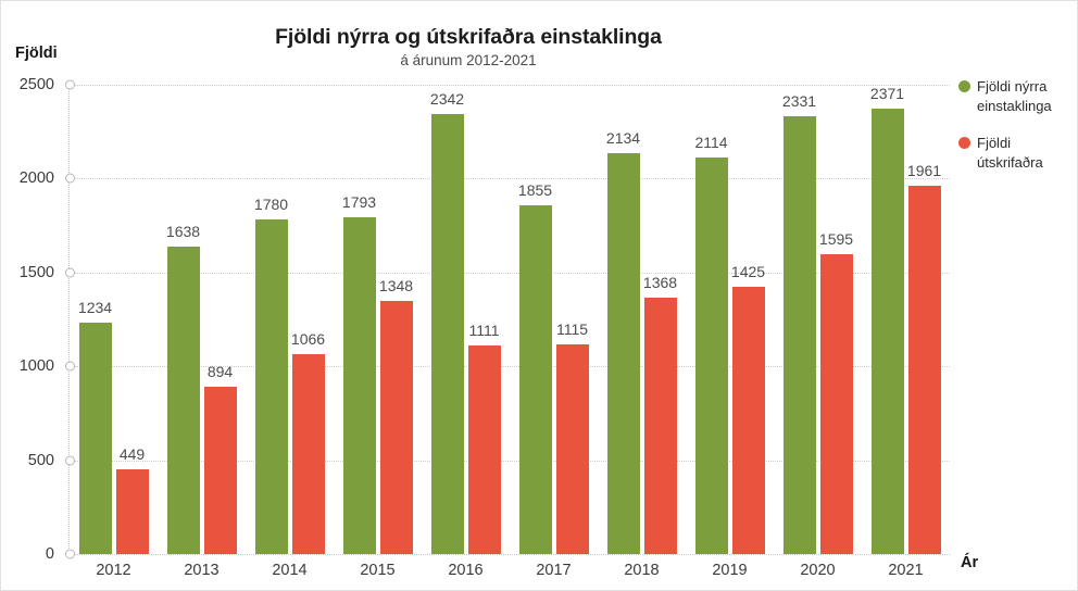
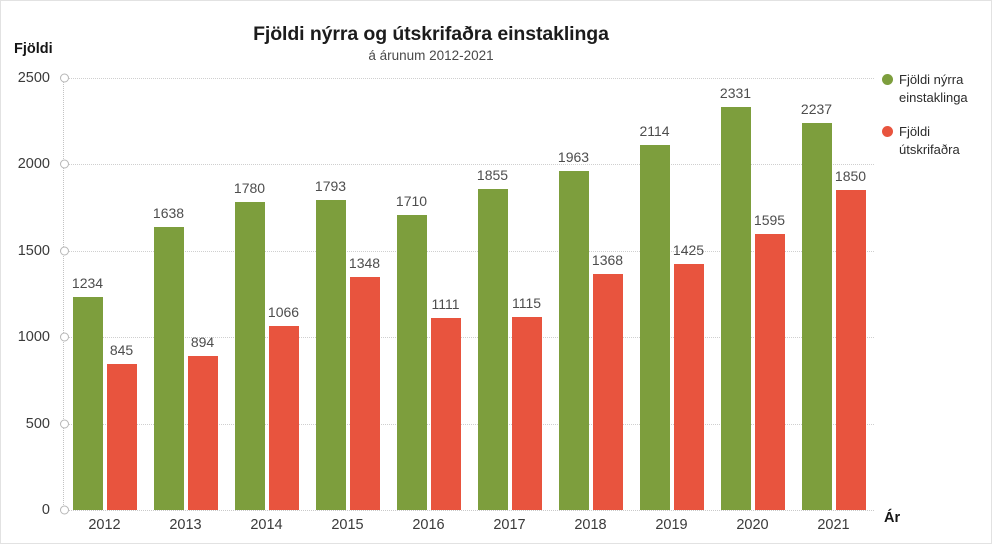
Fjöldi útskrifaðra/2012: 449 -> 845
Fjöldi nýrra einstaklinga/2016: 2342 -> 1710
Fjöldi nýrra einstaklinga/2018: 2134 -> 1963
Fjöldi nýrra einstaklinga/2021: 2371 -> 2237
Fjöldi útskrifaðra/2021: 1961 -> 1850
